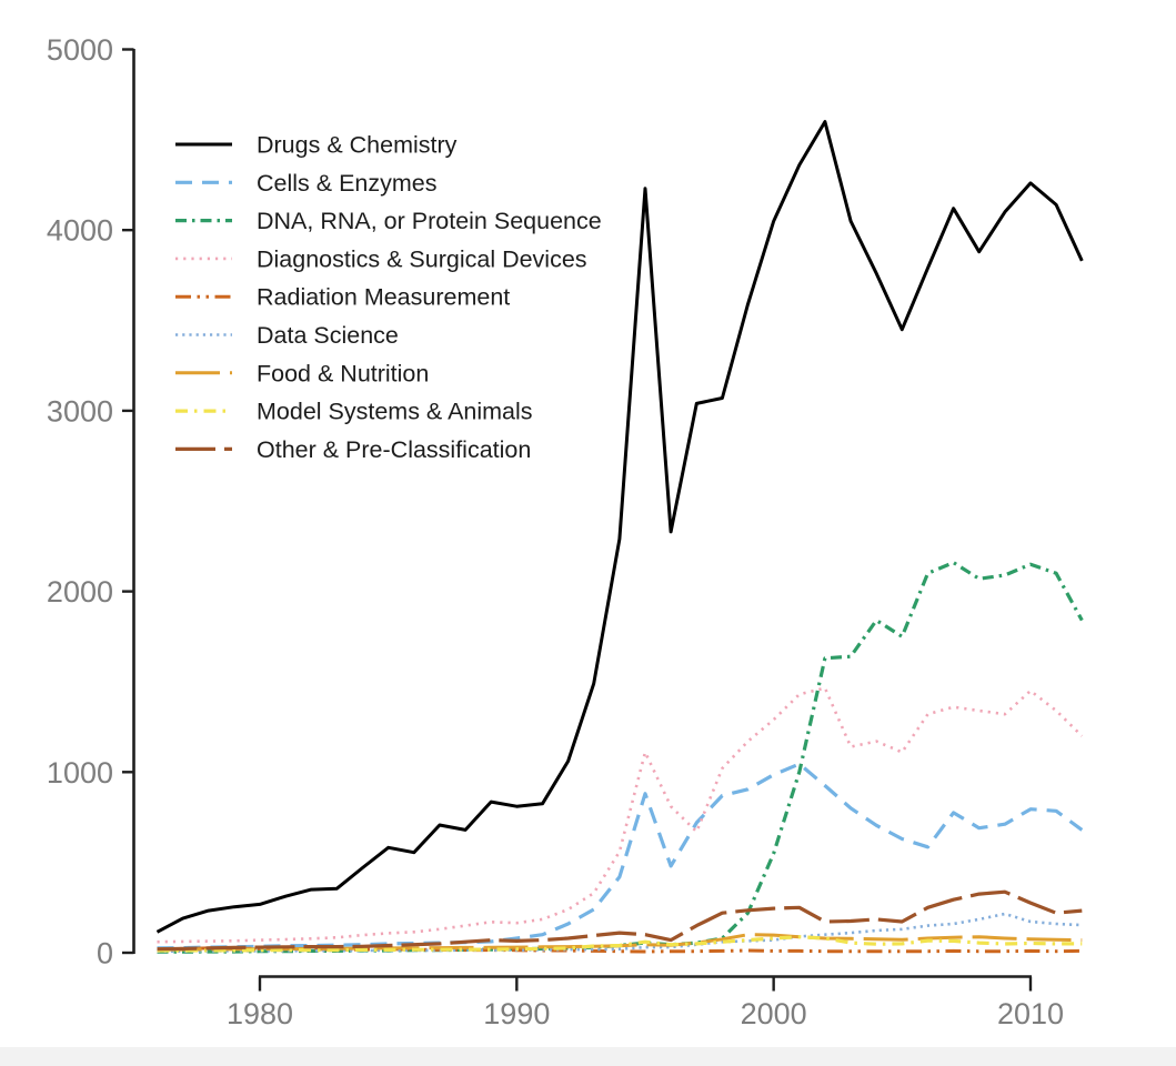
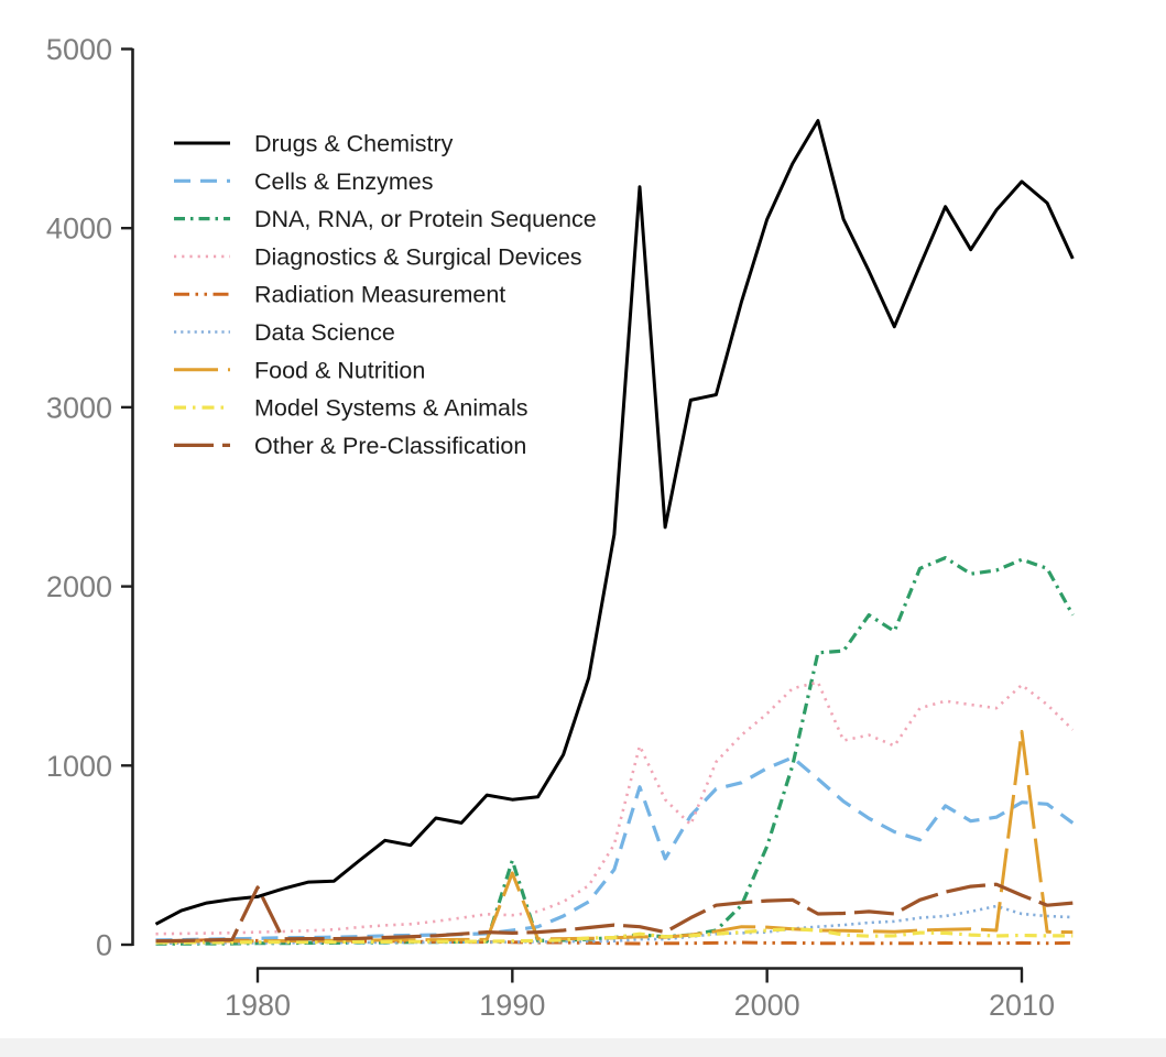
Other & Pre-Classification/1980: 30 -> 320
DNA, RNA, or Protein Sequence/1990: 20 -> 470
Food & Nutrition/1990: 30 -> 400
Food & Nutrition/2010: 80 -> 1190
